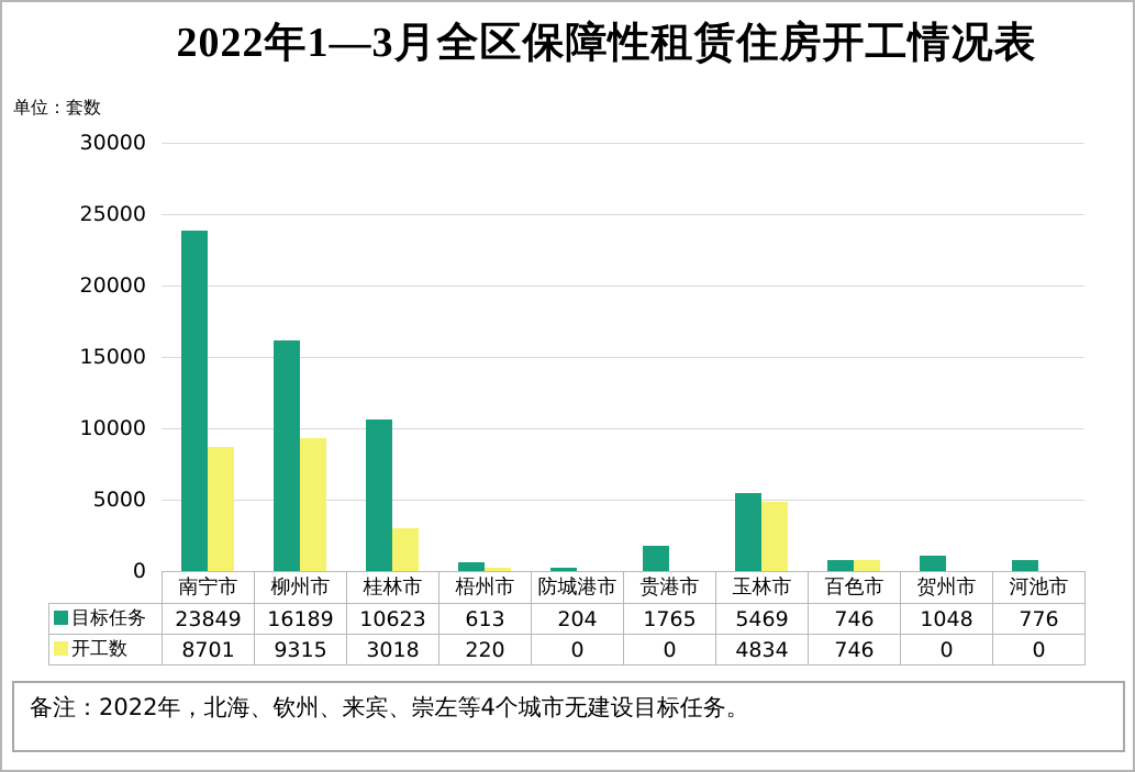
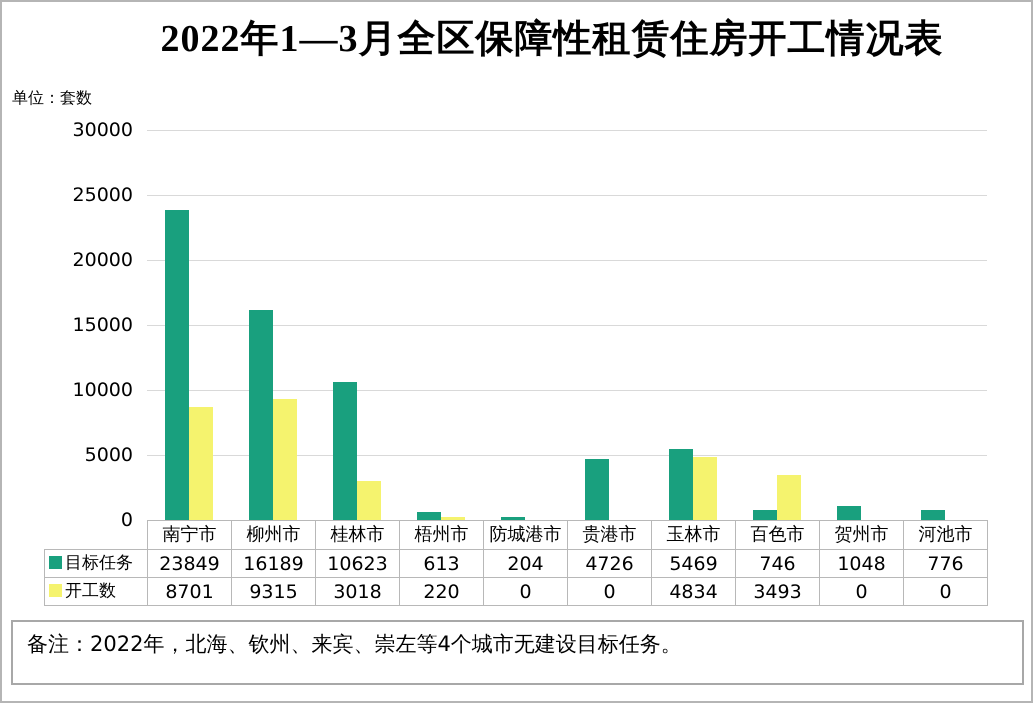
目标任务/贵港市: 1765 -> 4726
开工数/百色市: 746 -> 3493
